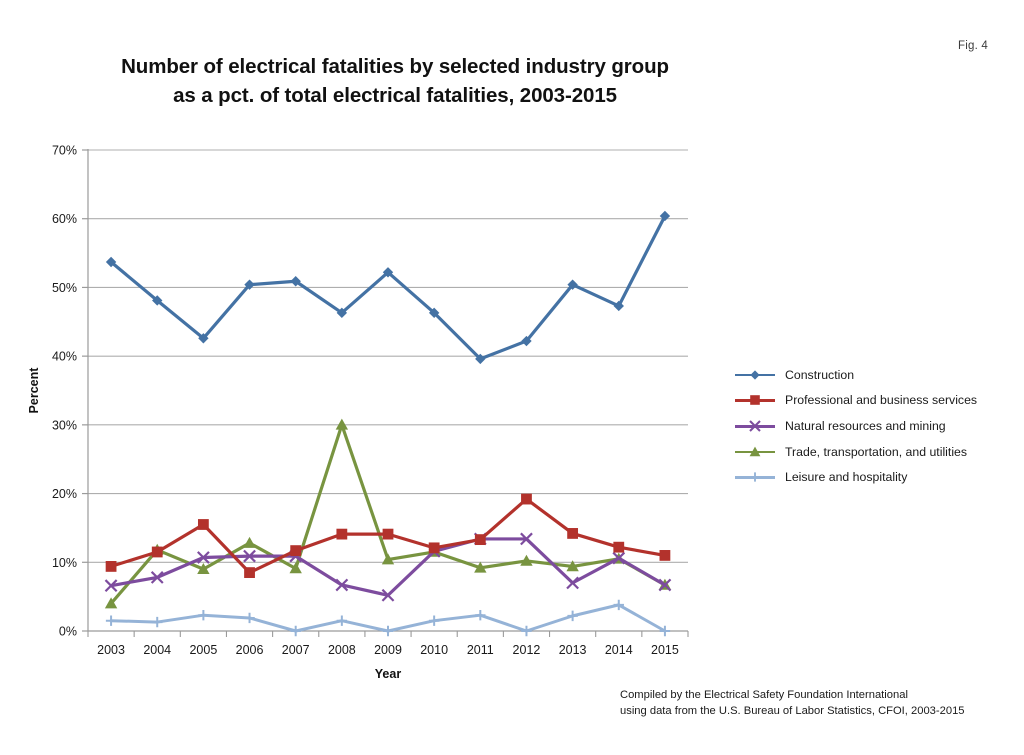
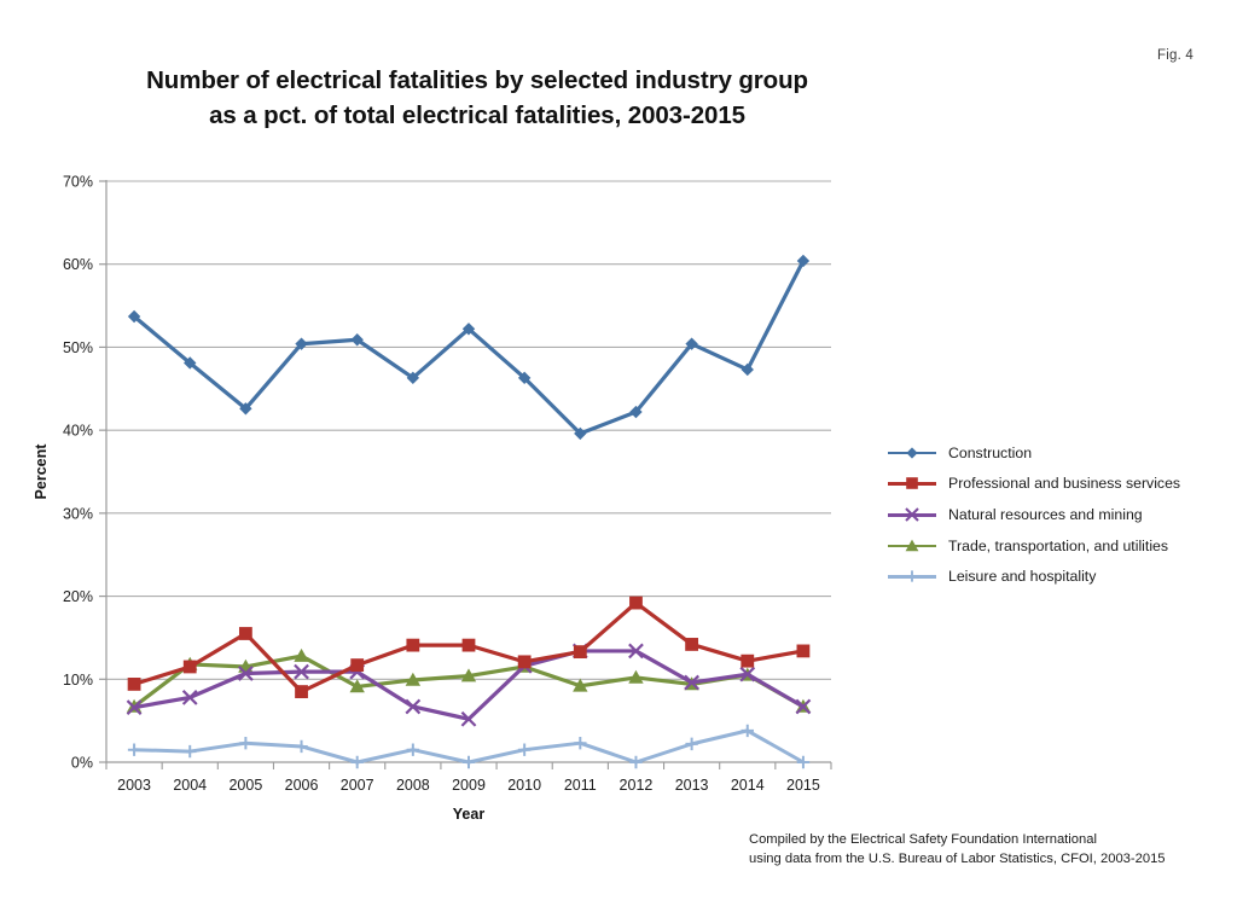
Trade, transportation, and utilities/2003: 4% -> 7%
Trade, transportation, and utilities/2005: 9% -> 12%
Trade, transportation, and utilities/2008: 30% -> 10%
Natural resources and mining/2013: 7% -> 10%
Professional and business services/2015: 11% -> 13%
